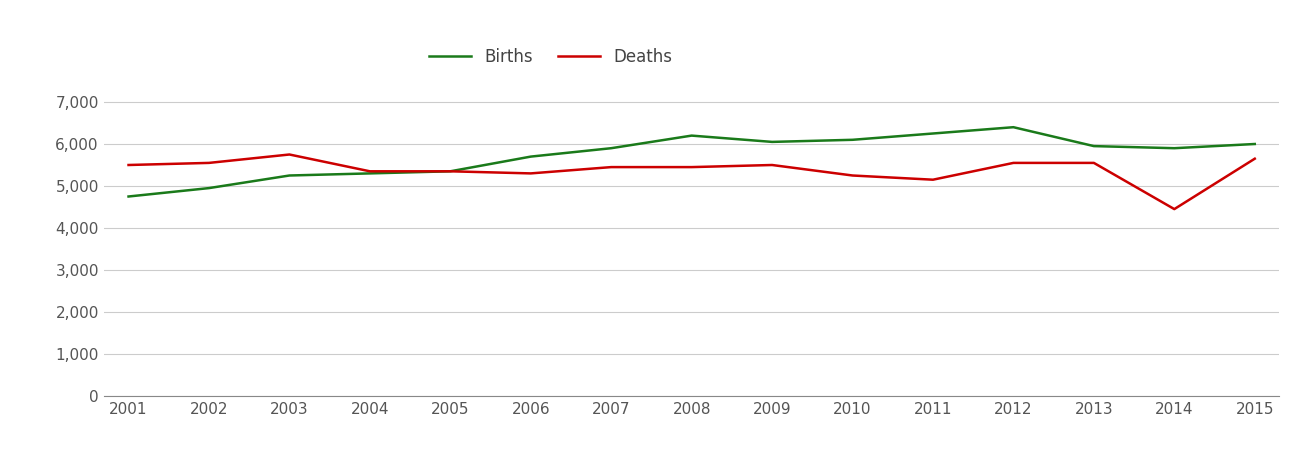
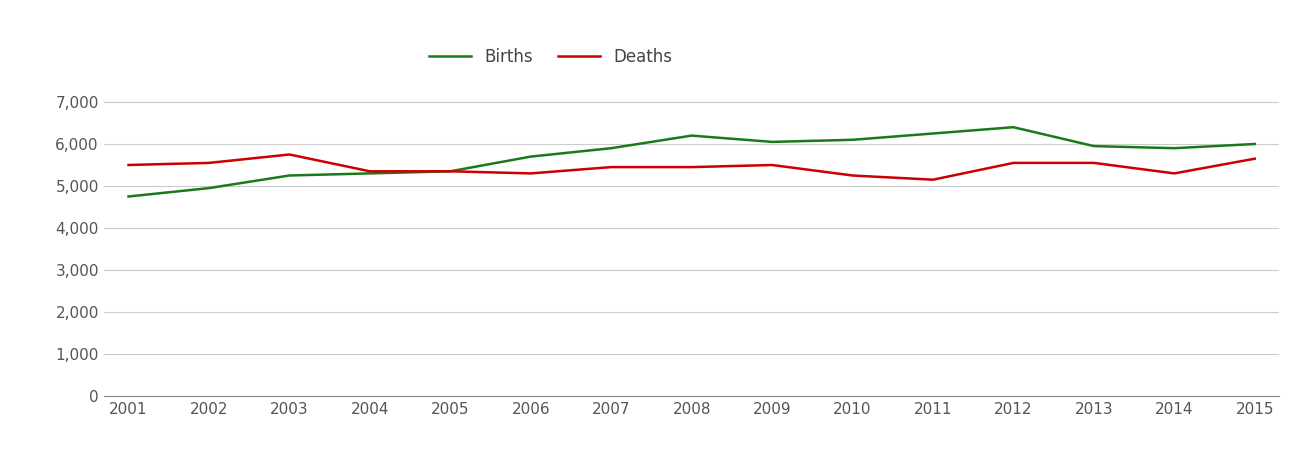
Deaths/2014: 4,450 -> 5,300
